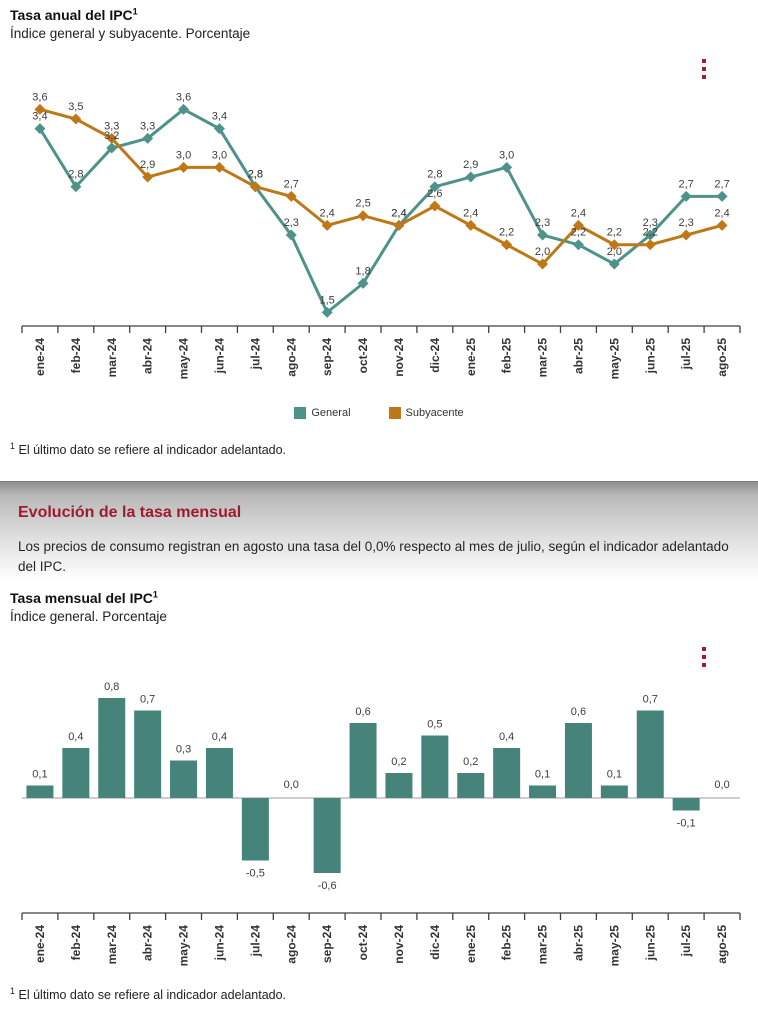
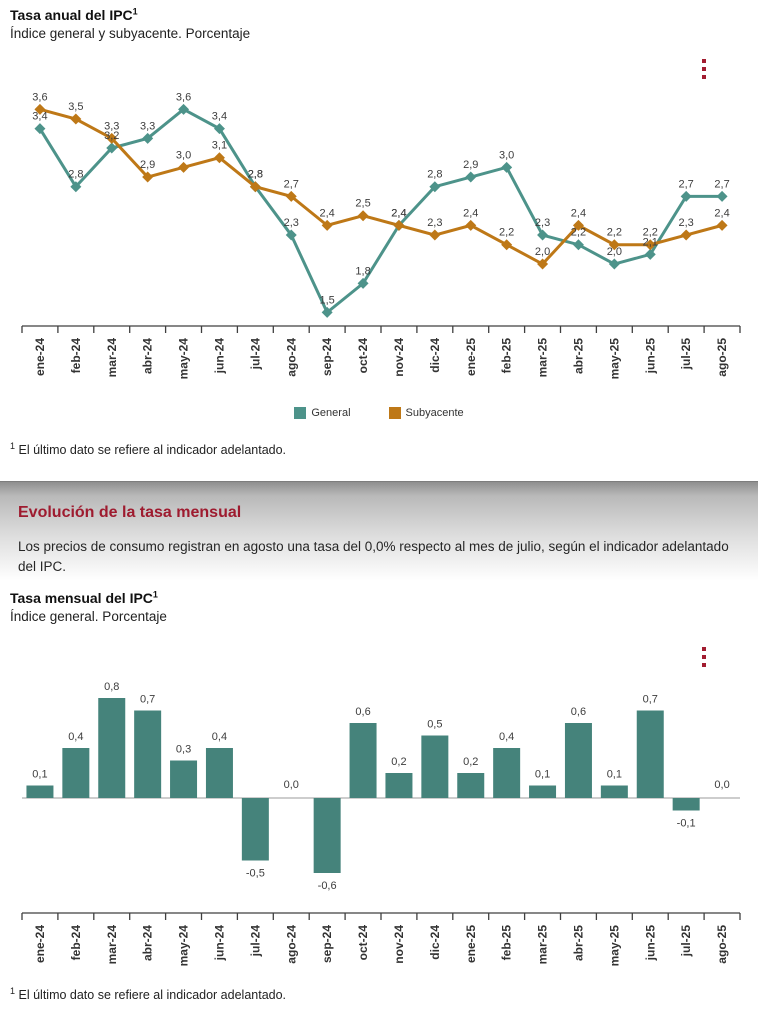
Tasa anual del IPC/Subyacente/jun-24: 3,0 -> 3,1
Tasa anual del IPC/Subyacente/dic-24: 2,6 -> 2,3
Tasa anual del IPC/General/jun-25: 2,3 -> 2,1
